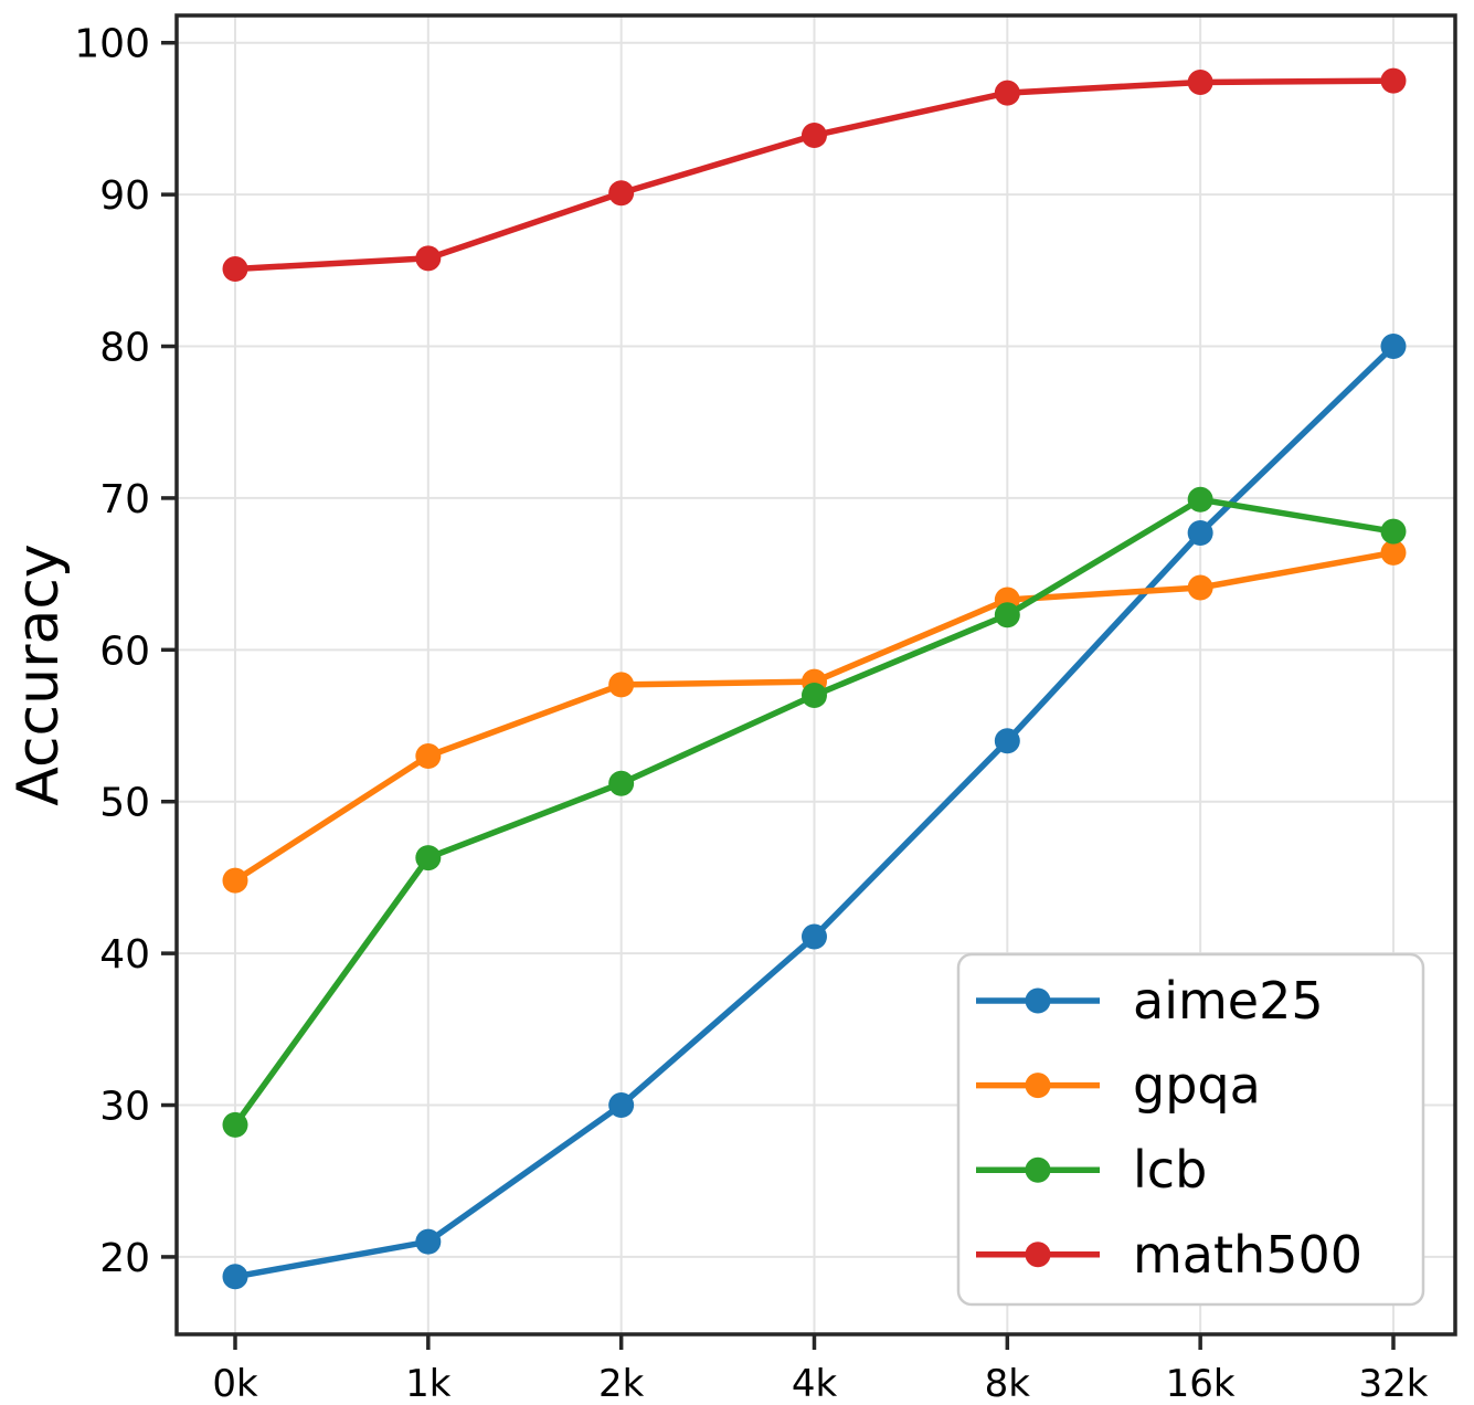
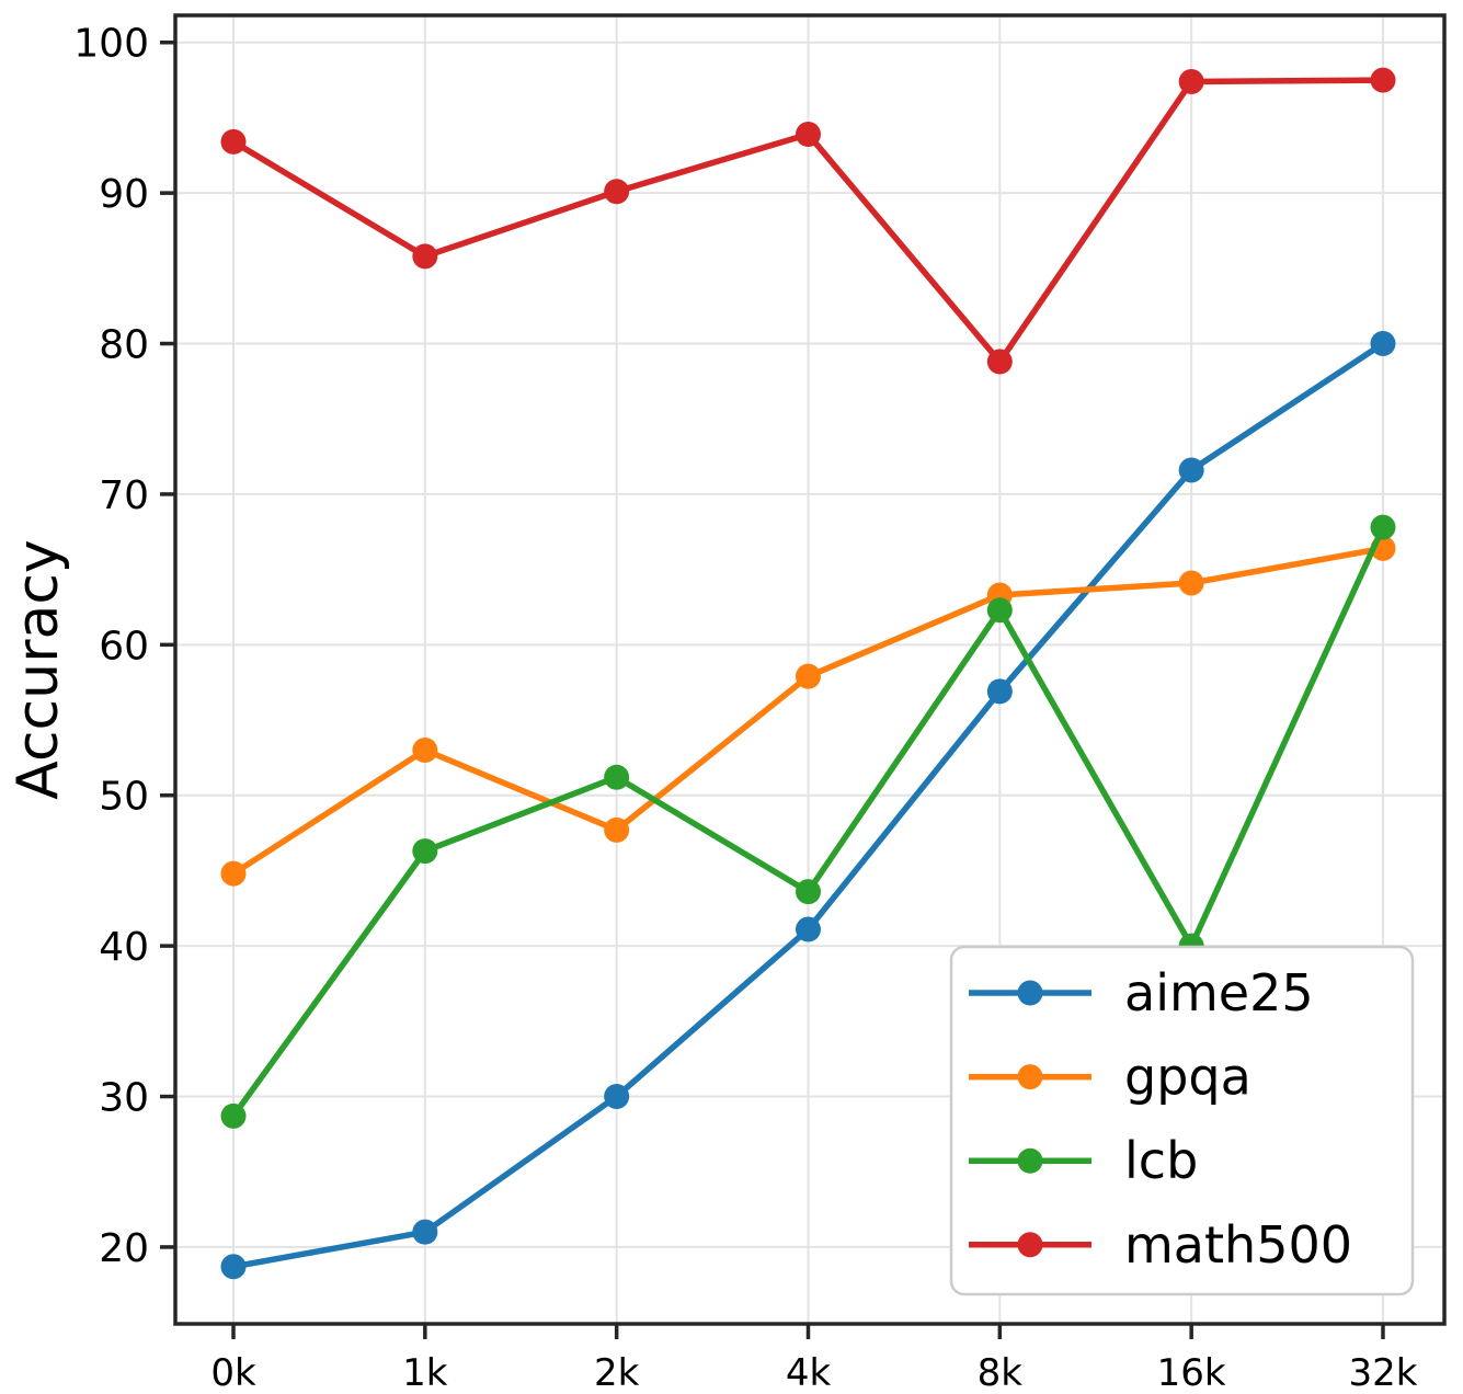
math500/0k: 85.1 -> 93.4
gpqa/2k: 57.7 -> 47.7
lcb/4k: 57.0 -> 43.6
aime25/8k: 54.0 -> 56.9
math500/8k: 96.7 -> 78.8
aime25/16k: 67.7 -> 71.6
lcb/16k: 69.9 -> 40.0
